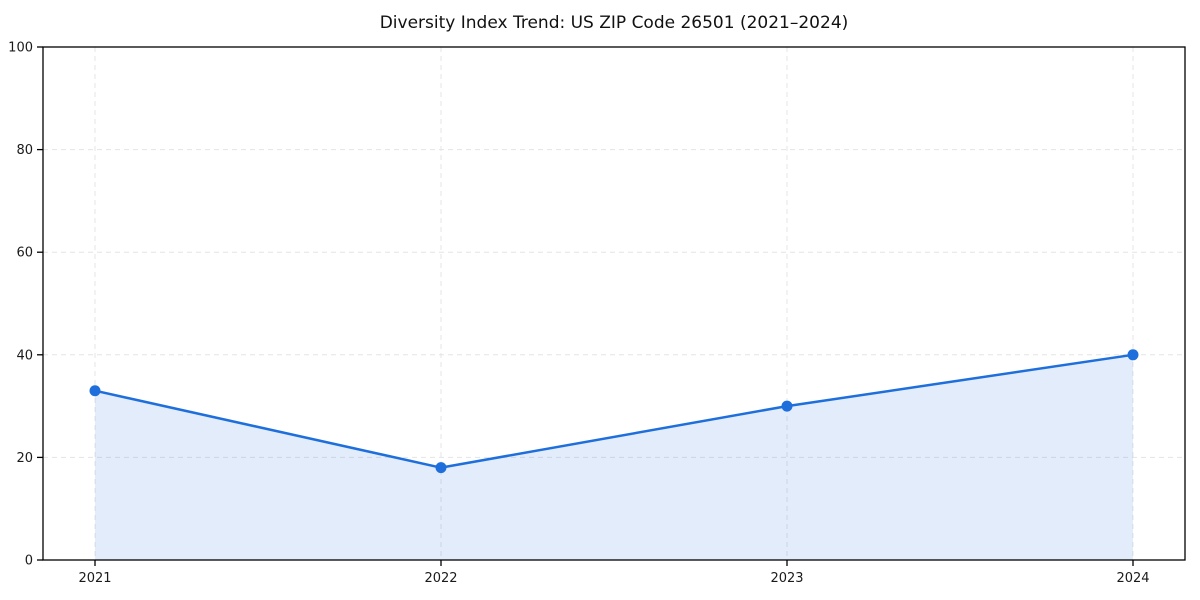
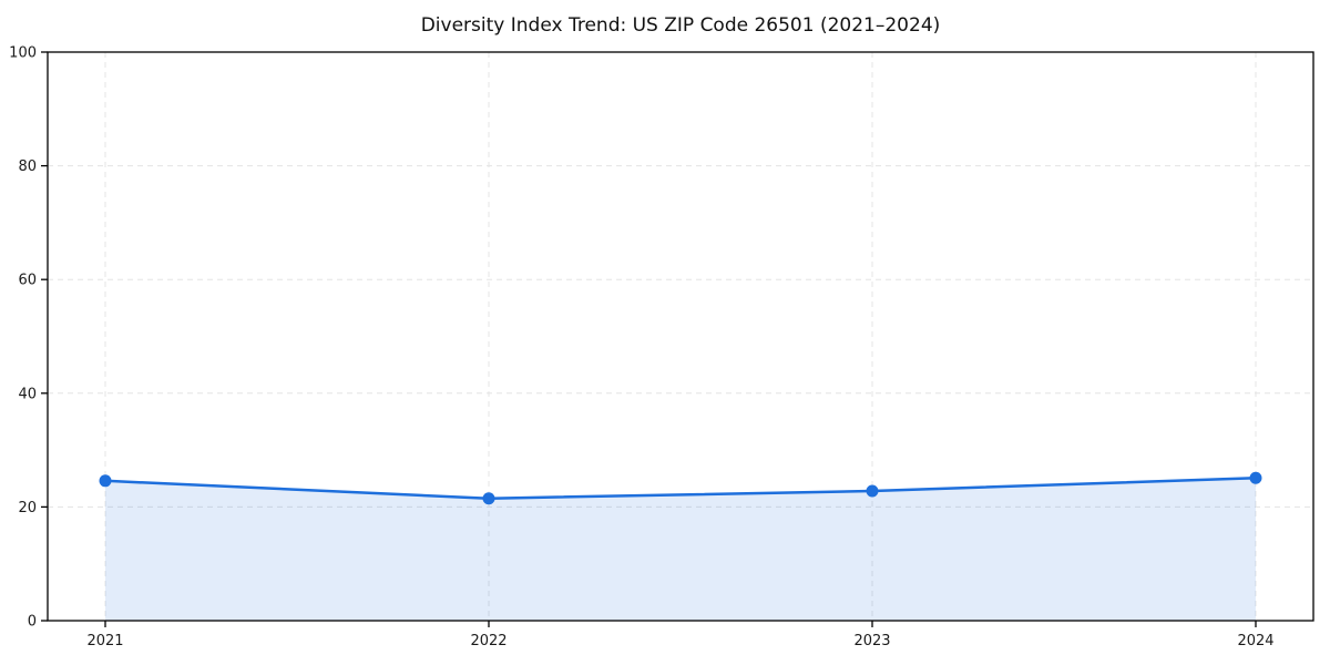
2021: 33 -> 25
2022: 18 -> 22
2023: 30 -> 23
2024: 40 -> 25
